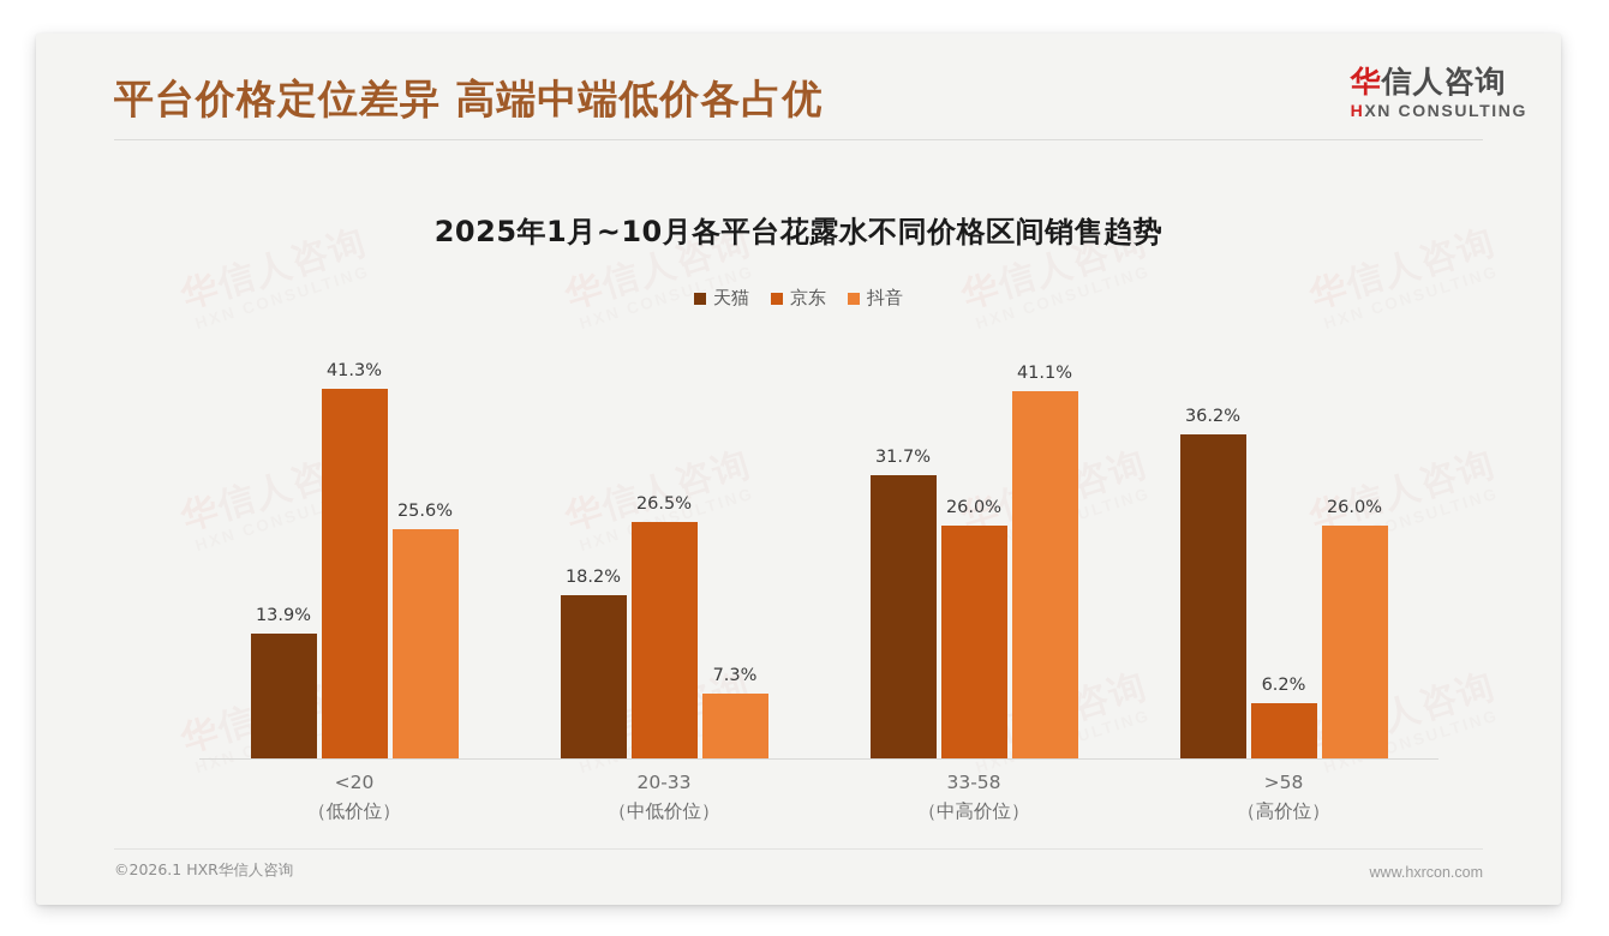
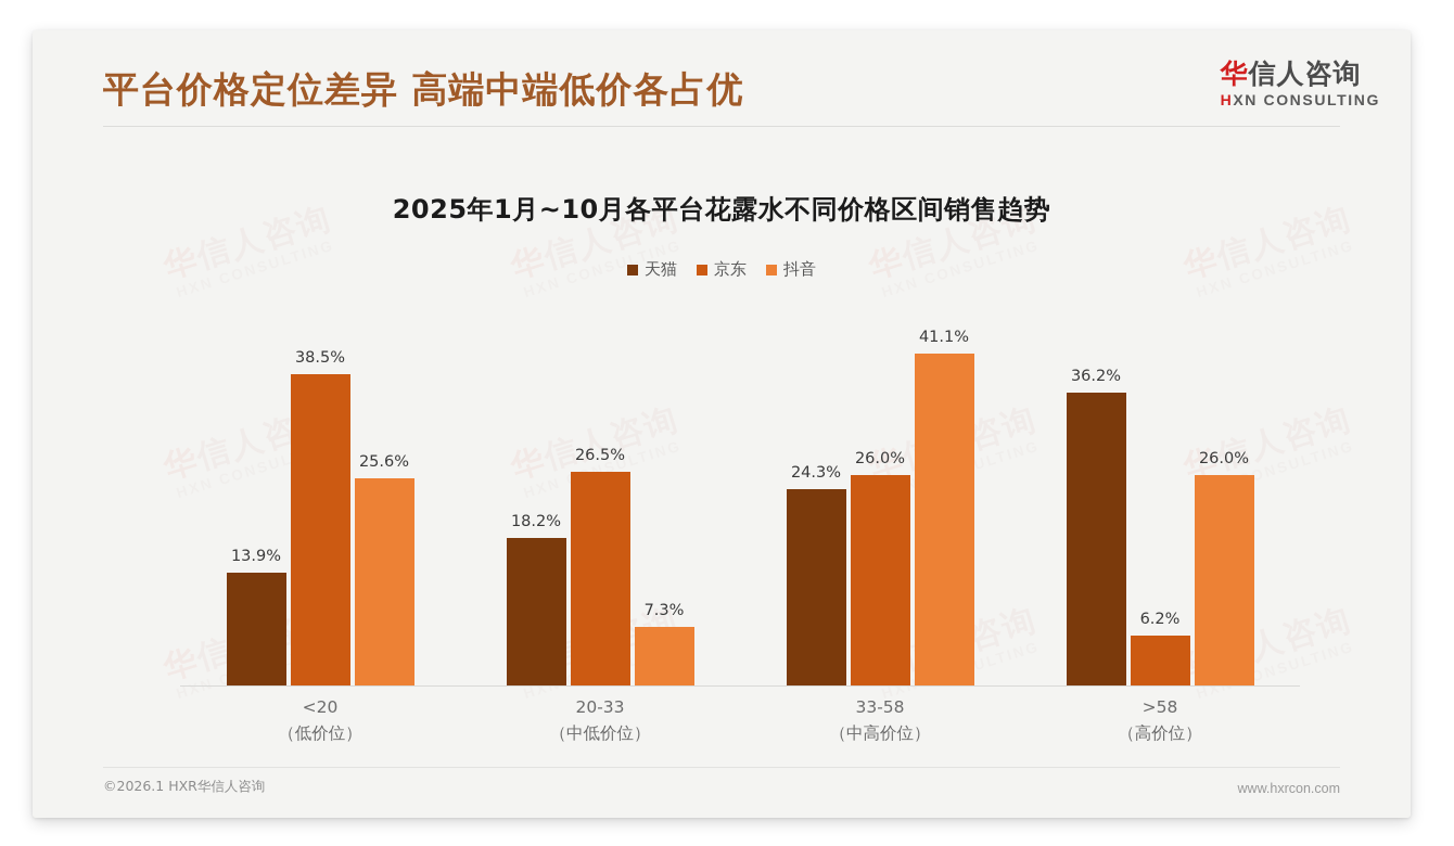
京东/<20: 41.3% -> 38.5%
天猫/33-58: 31.7% -> 24.3%
